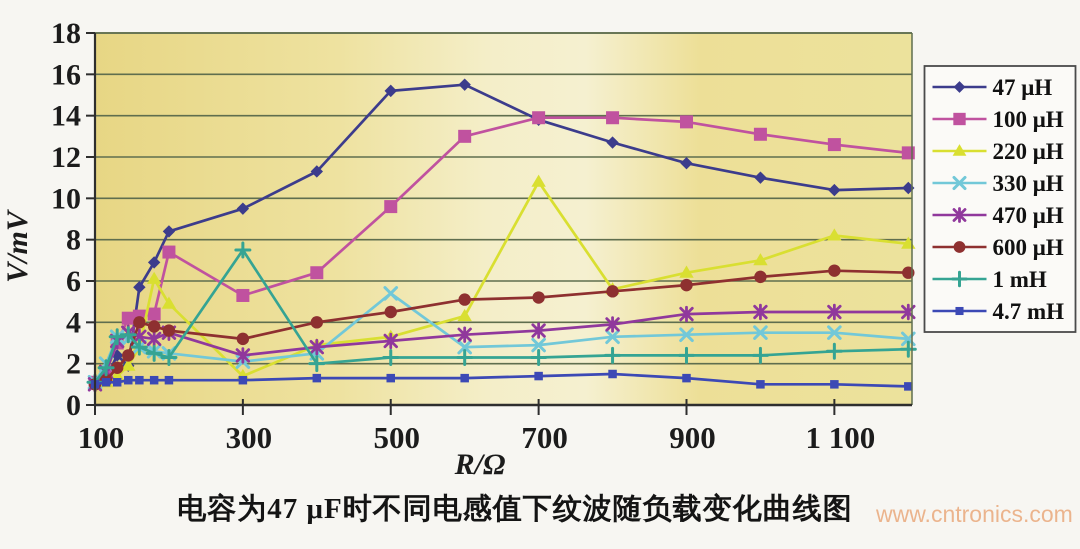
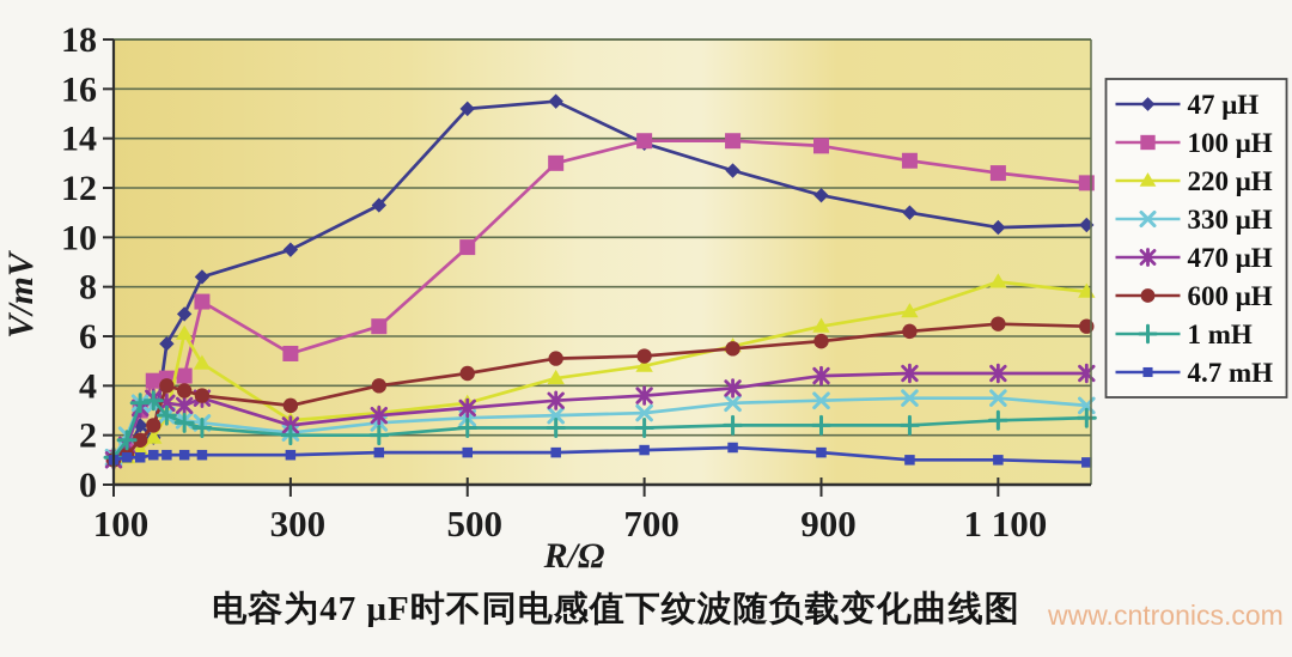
220 μH/300: 1.4 -> 2.6
1 mH/300: 7.5 -> 2.0
330 μH/500: 5.4 -> 2.7
220 μH/700: 10.8 -> 4.8
